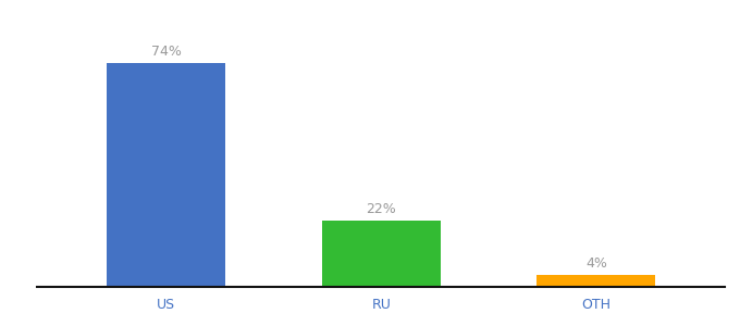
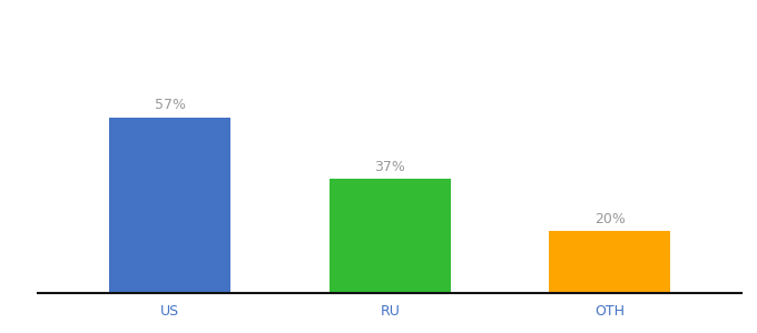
US: 74% -> 57%
RU: 22% -> 37%
OTH: 4% -> 20%
